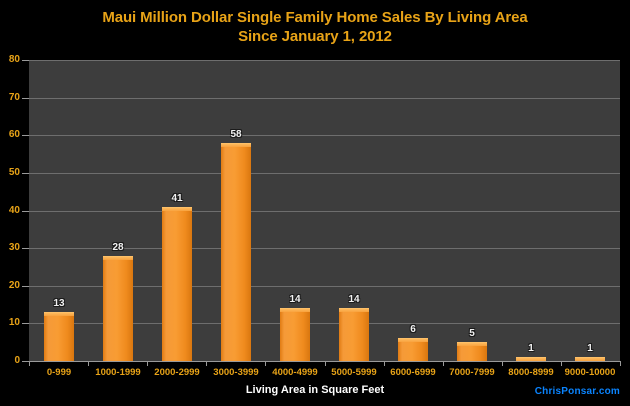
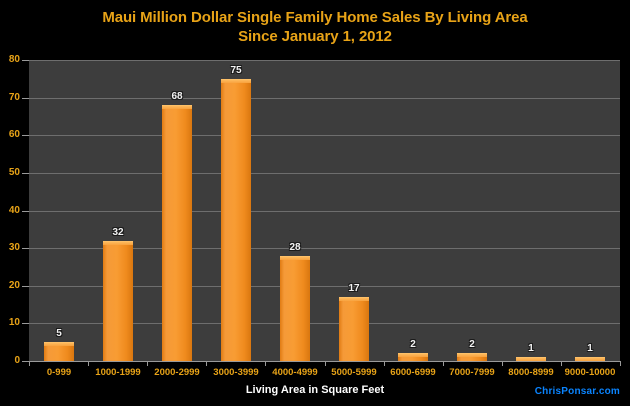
0-999: 13 -> 5
1000-1999: 28 -> 32
2000-2999: 41 -> 68
3000-3999: 58 -> 75
4000-4999: 14 -> 28
5000-5999: 14 -> 17
6000-6999: 6 -> 2
7000-7999: 5 -> 2
